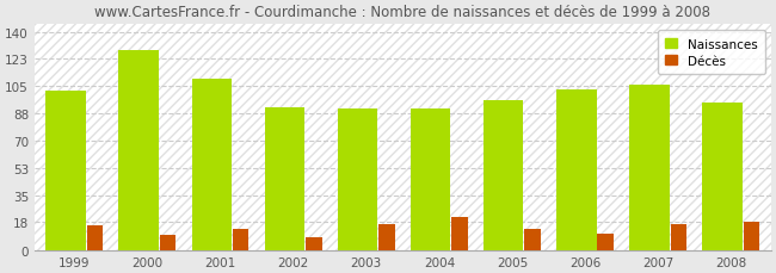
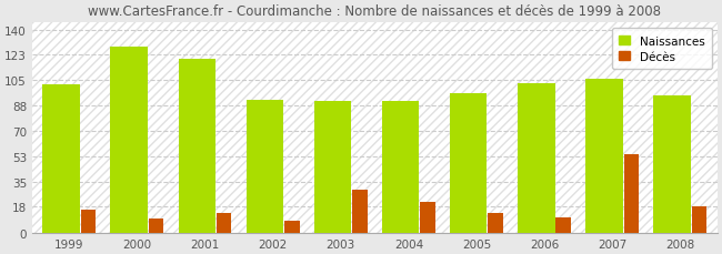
Naissances/2001: 110 -> 120
Décès/2003: 17 -> 30
Décès/2007: 17 -> 54
